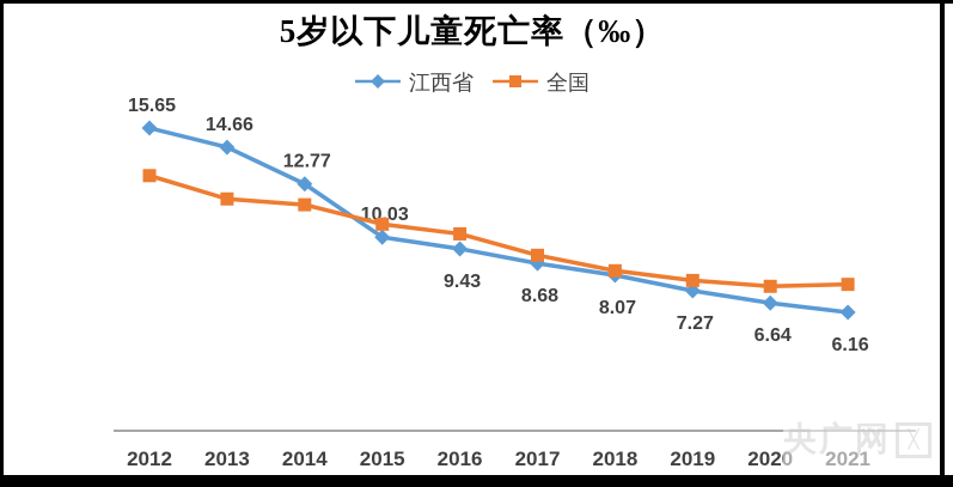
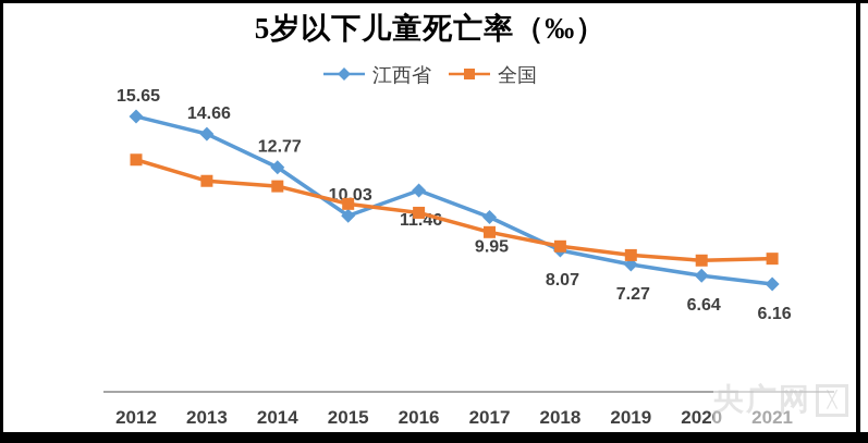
江西省/2016: 9.43 -> 11.46
江西省/2017: 8.68 -> 9.95
